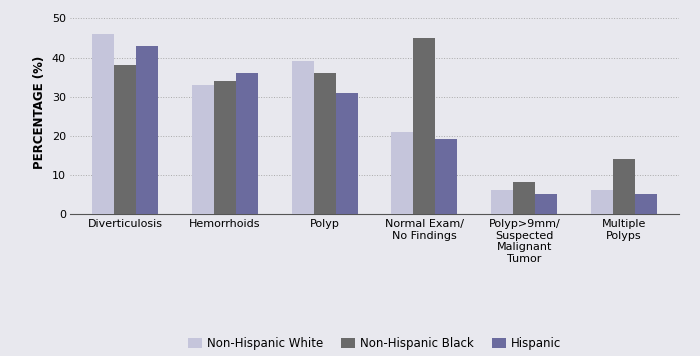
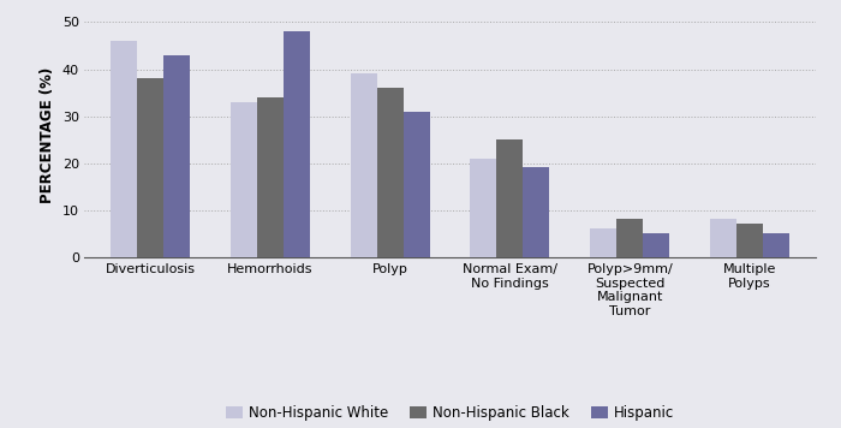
Hispanic/Hemorrhoids: 36 -> 48
Non-Hispanic Black/Normal Exam/ No Findings: 45 -> 25
Non-Hispanic White/Multiple Polyps: 6 -> 8
Non-Hispanic Black/Multiple Polyps: 14 -> 7
